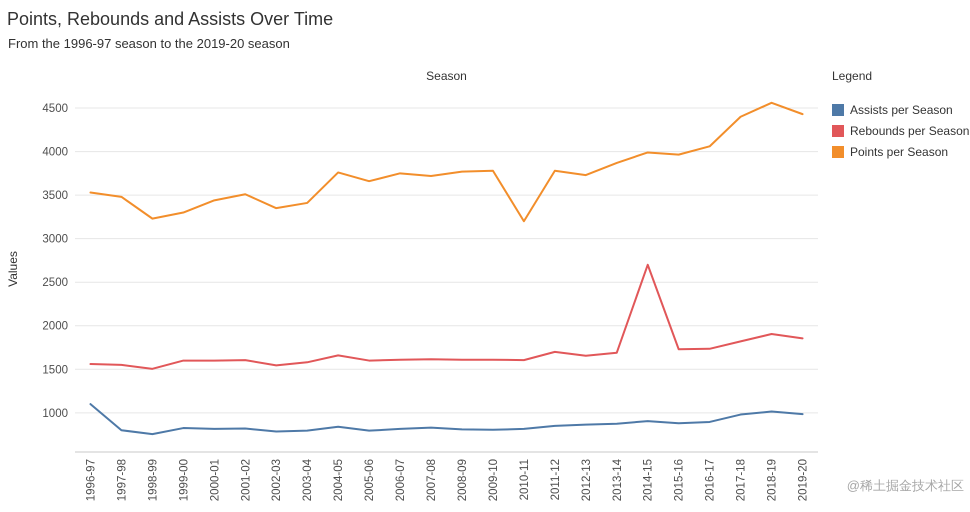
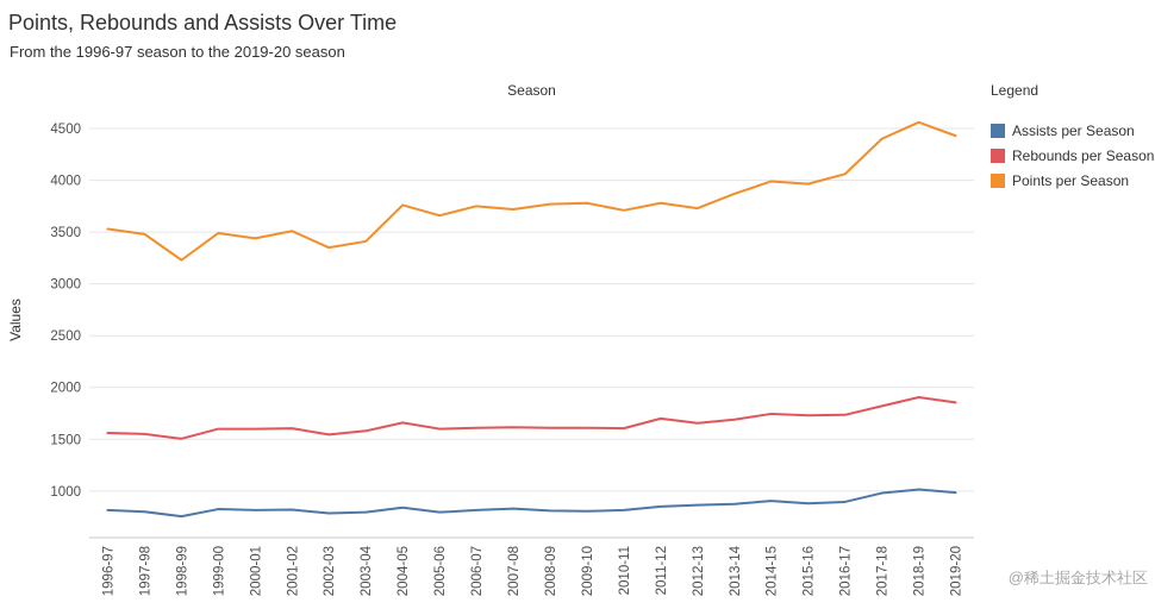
Assists per Season/1996-97: 1100 -> 800
Points per Season/1999-00: 3300 -> 3500
Points per Season/2010-11: 3200 -> 3700
Rebounds per Season/2014-15: 2700 -> 1700
